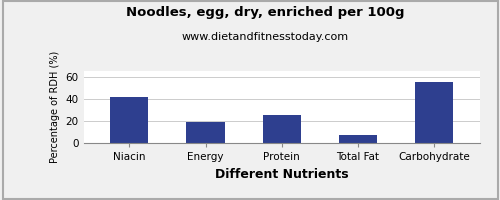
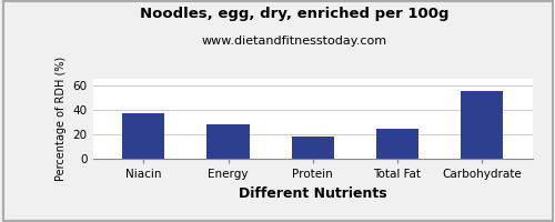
Niacin: 42 -> 37
Energy: 19 -> 28
Protein: 26 -> 18
Total Fat: 8 -> 25
